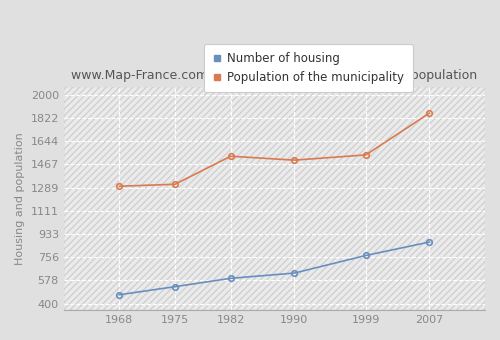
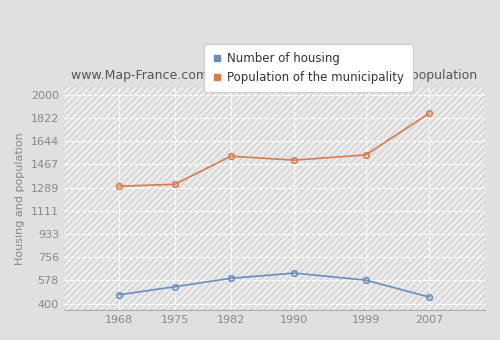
Number of housing/1999: 770 -> 580
Number of housing/2007: 870 -> 450
